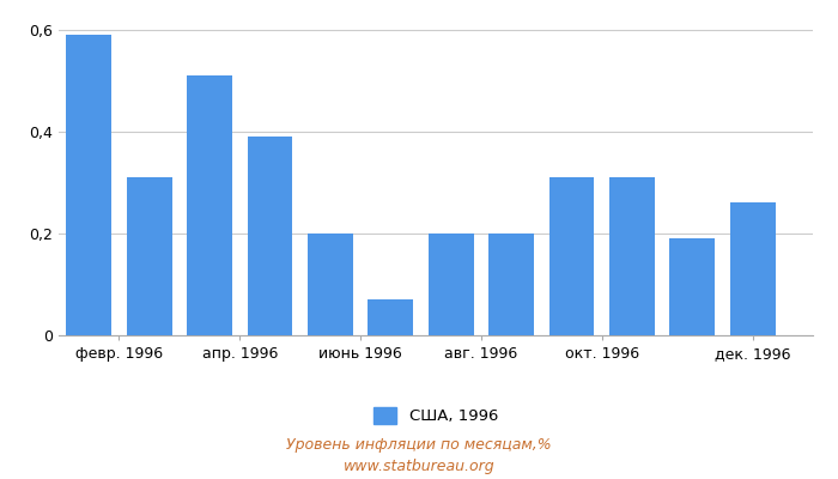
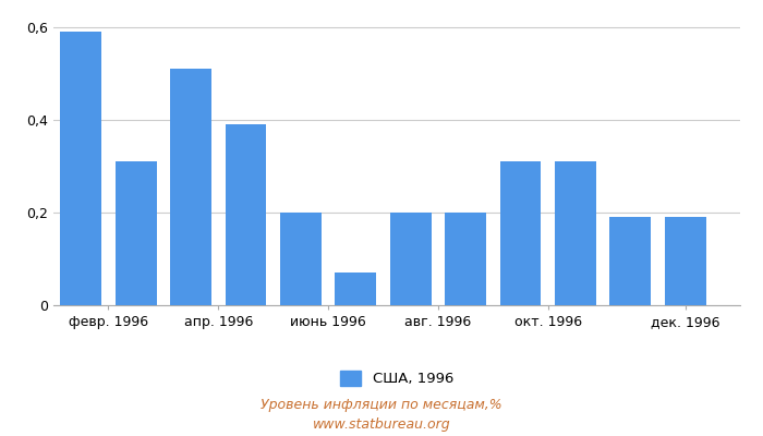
дек. 1996: 0,26 -> 0,19
